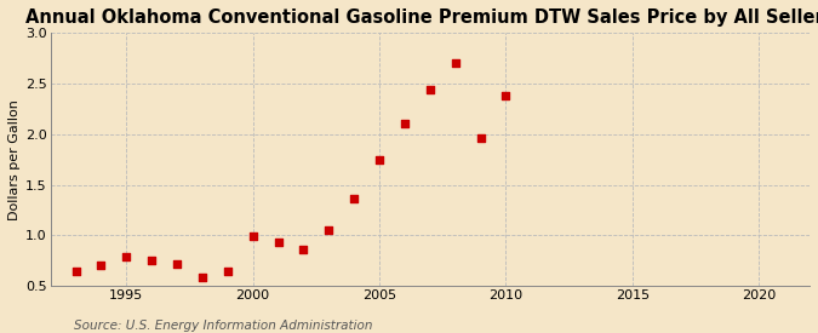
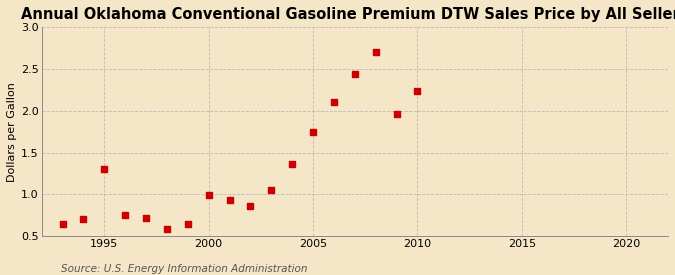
1995: 0.79 -> 1.30
2010: 2.38 -> 2.24
